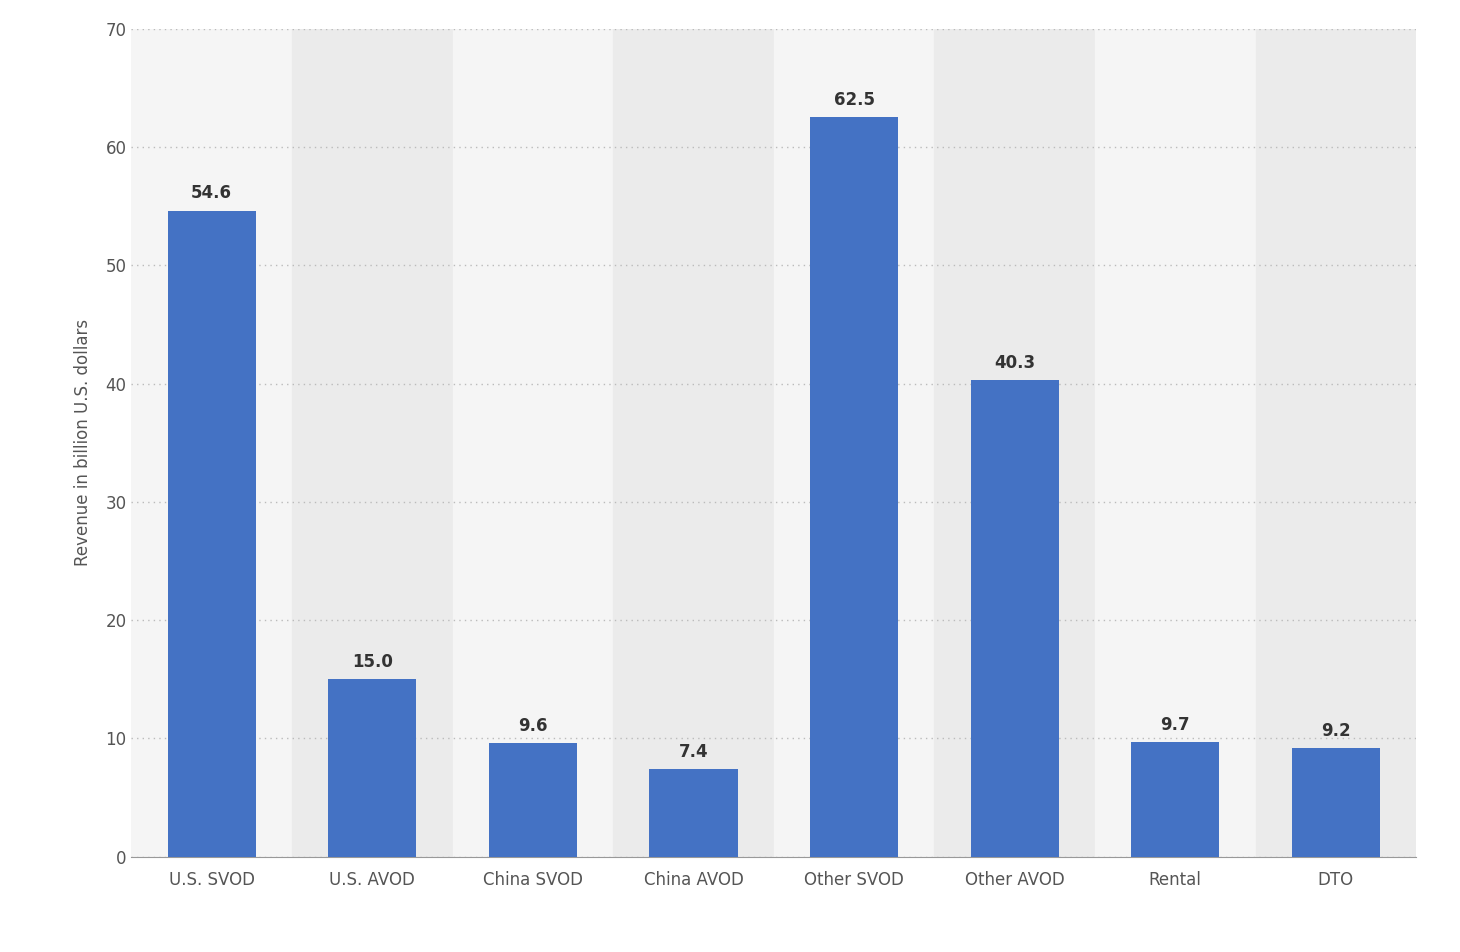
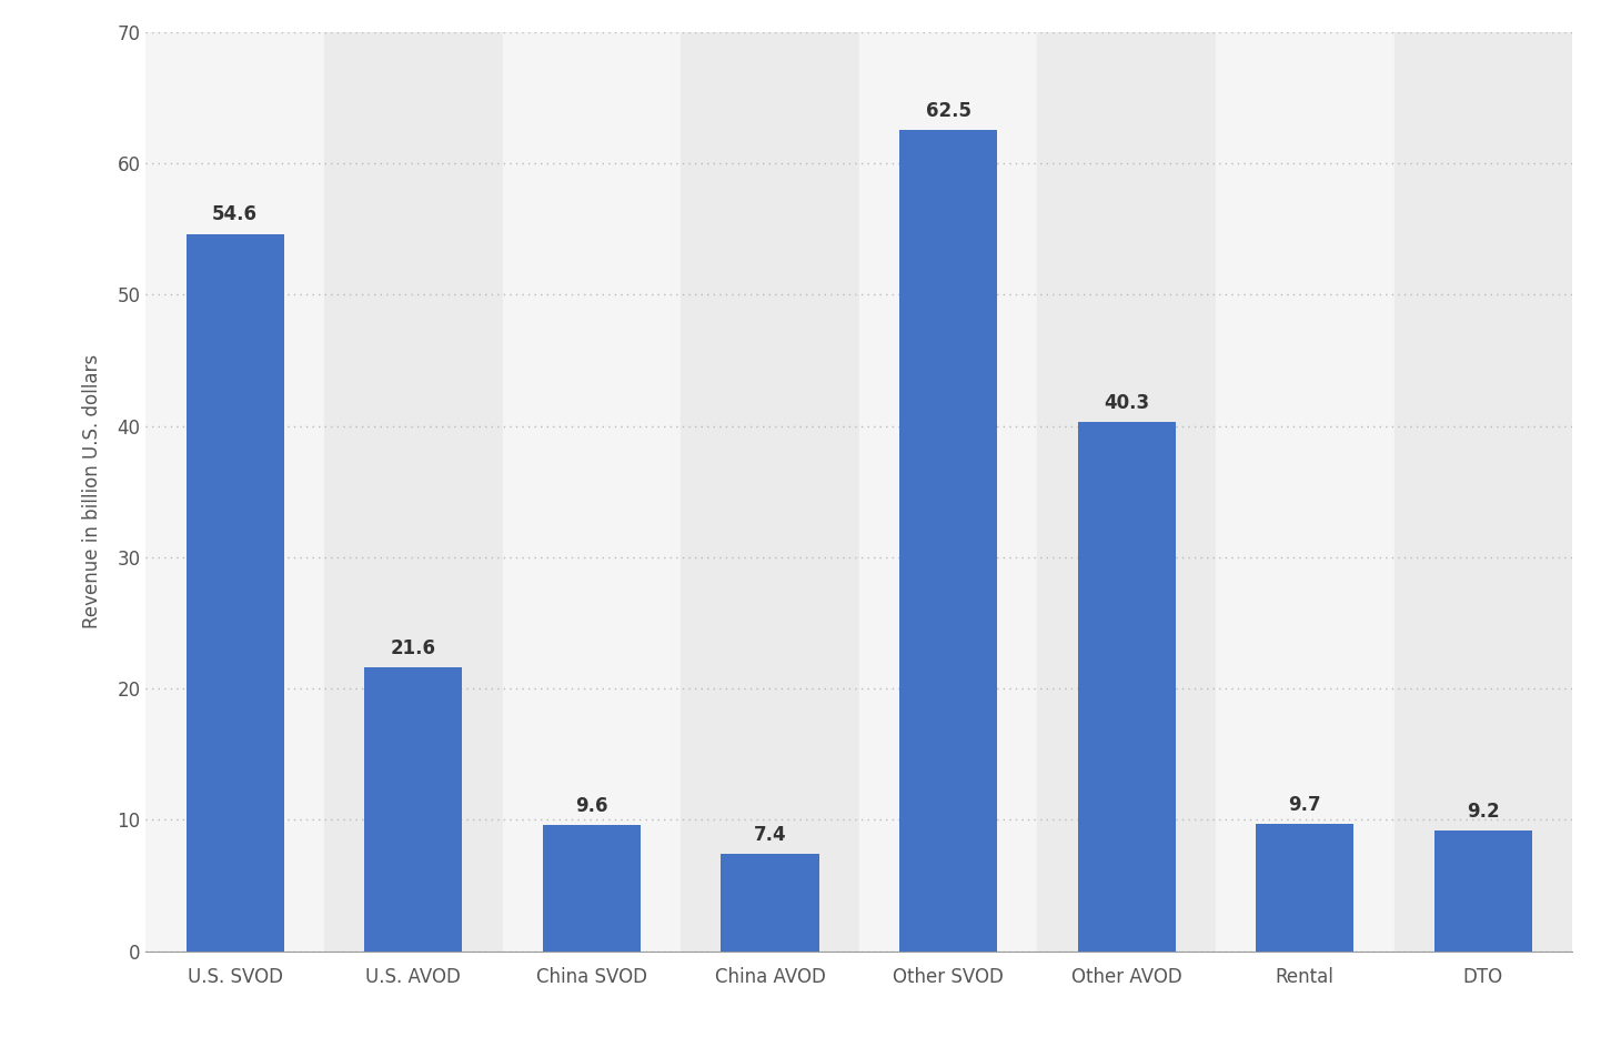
U.S. AVOD: 15.0 -> 21.6
